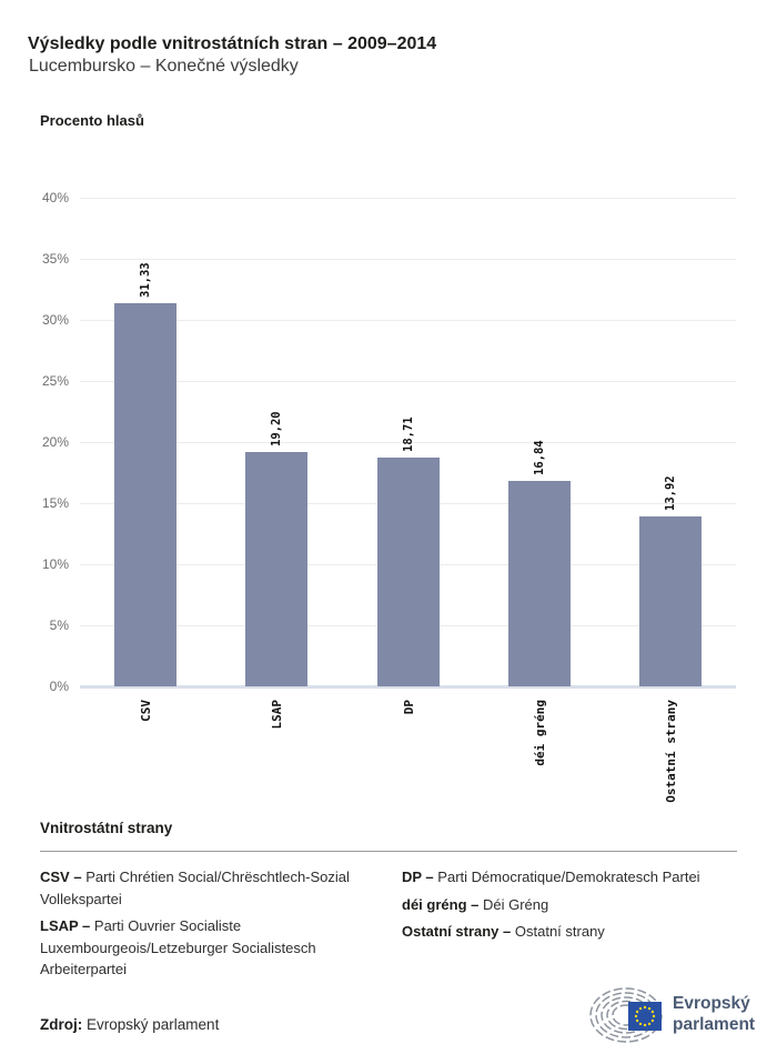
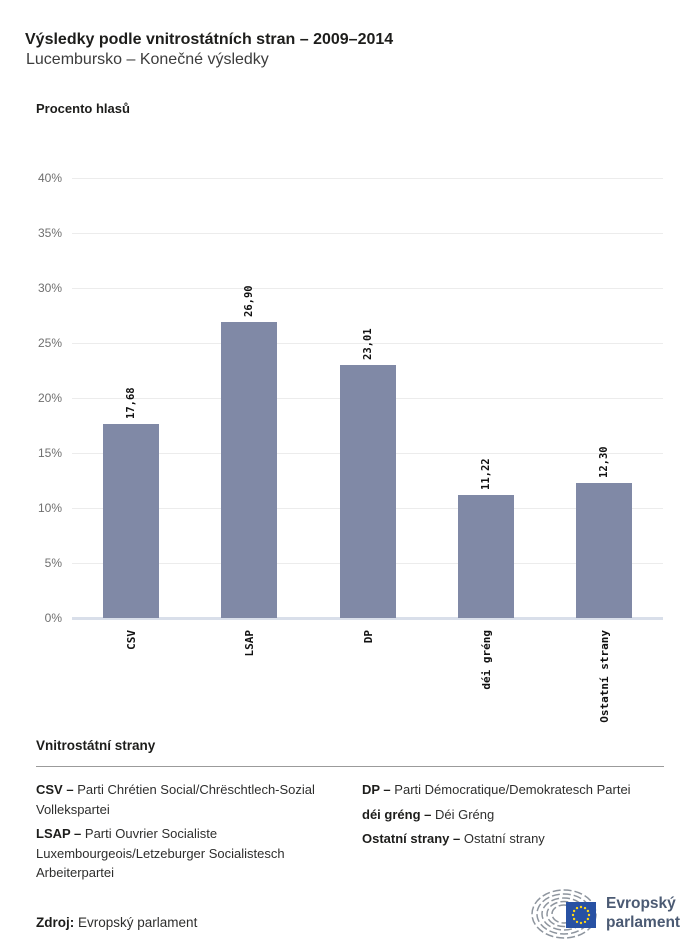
CSV: 31,33 -> 17,68
LSAP: 19,20 -> 26,90
DP: 18,71 -> 23,01
déi gréng: 16,84 -> 11,22
Ostatní strany: 13,92 -> 12,30
